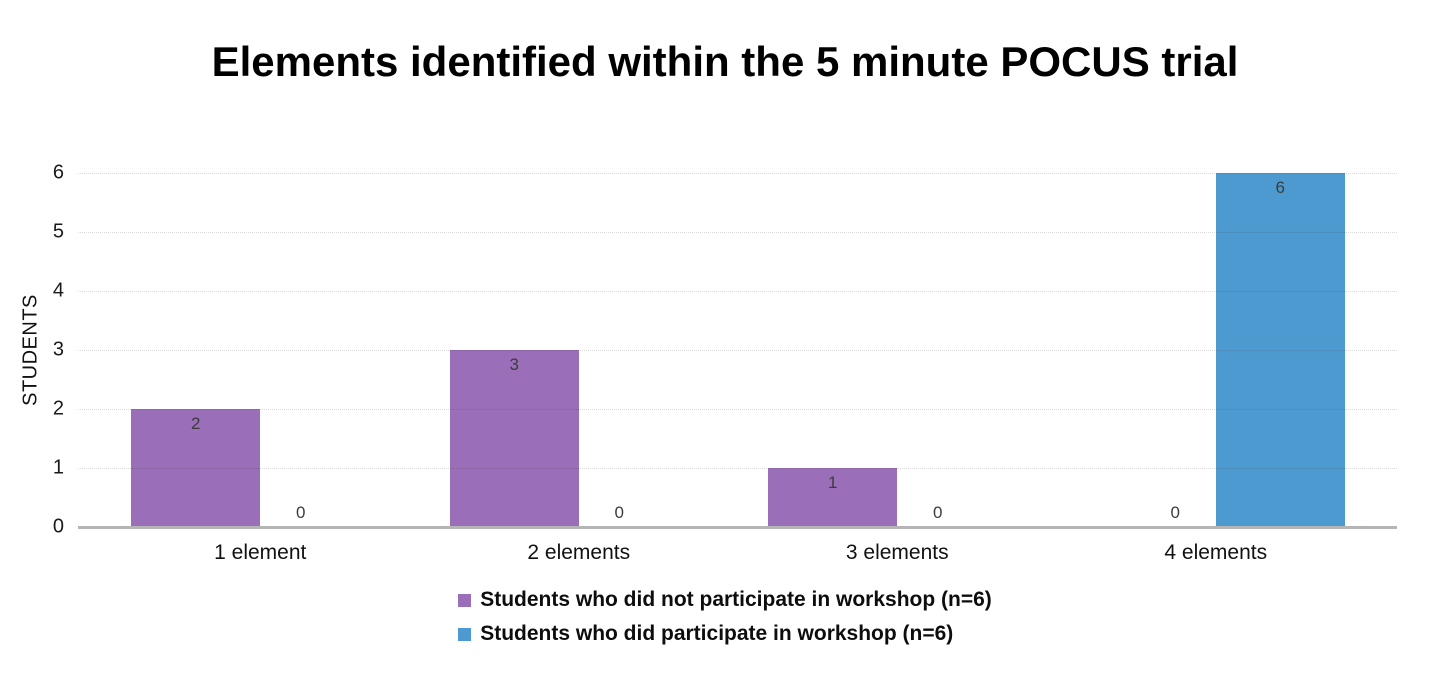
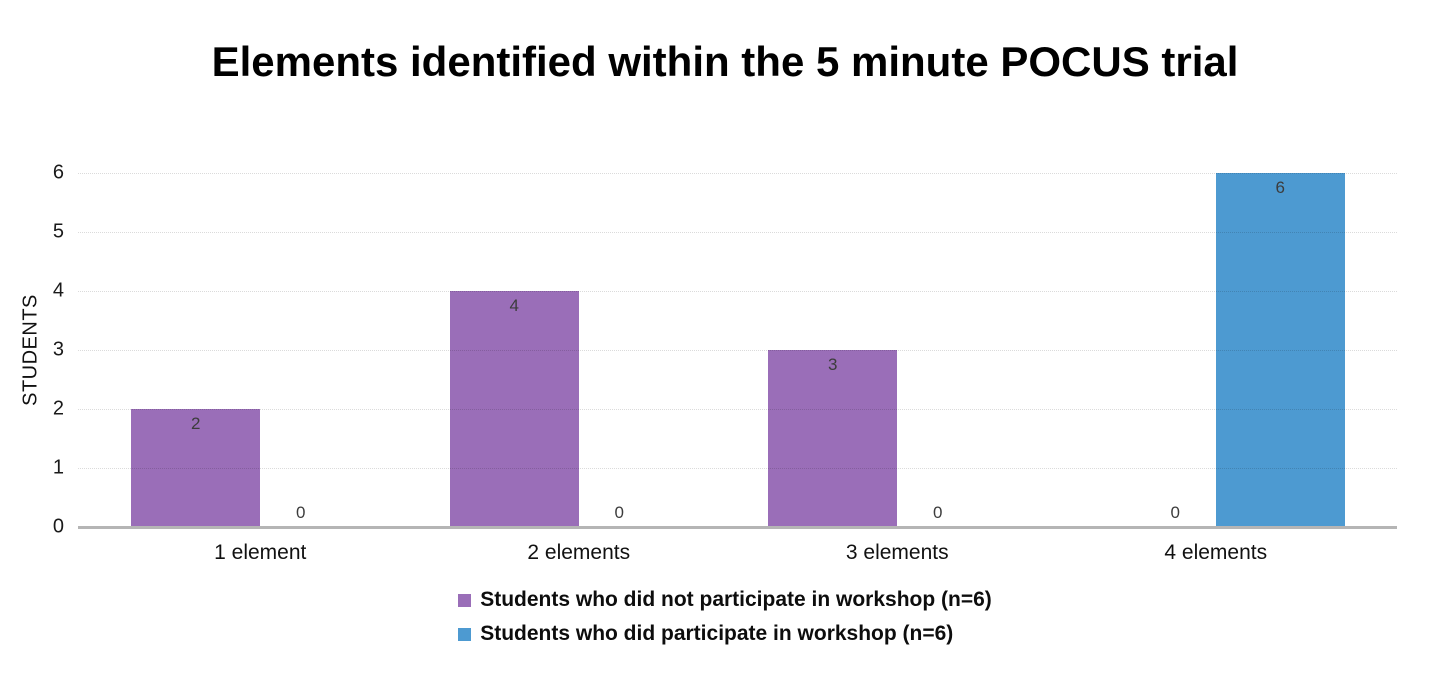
Students who did not participate in workshop (n=6)/2 elements: 3 -> 4
Students who did not participate in workshop (n=6)/3 elements: 1 -> 3
